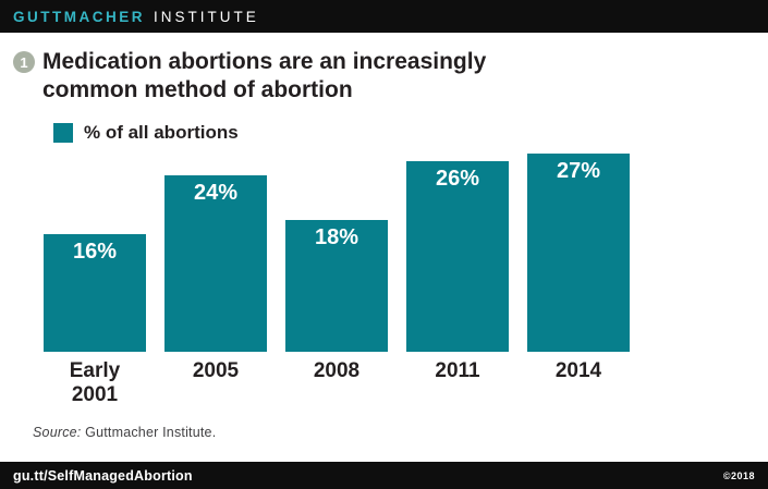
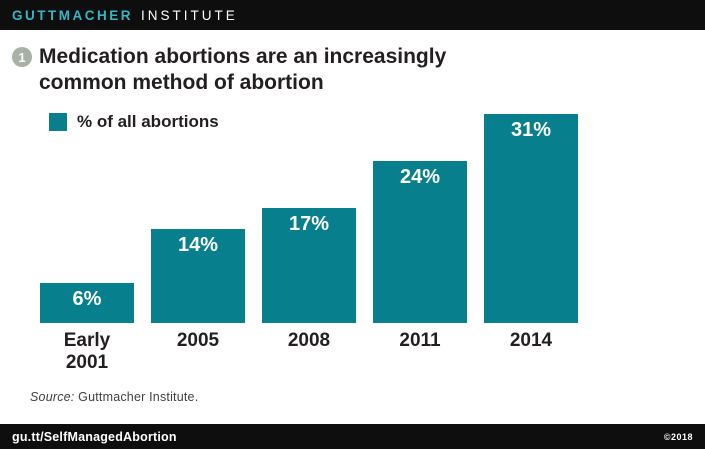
Early 2001: 16% -> 6%
2005: 24% -> 14%
2008: 18% -> 17%
2011: 26% -> 24%
2014: 27% -> 31%
